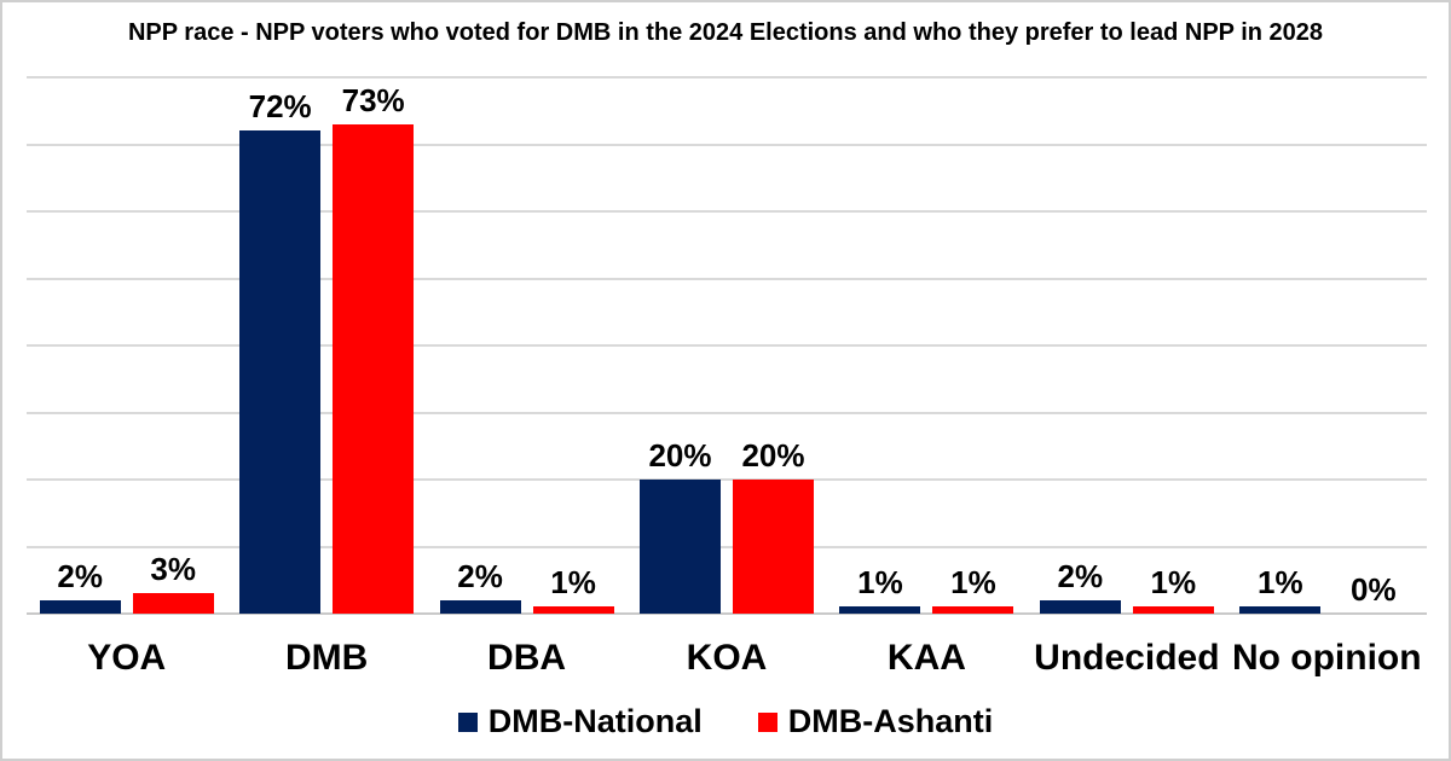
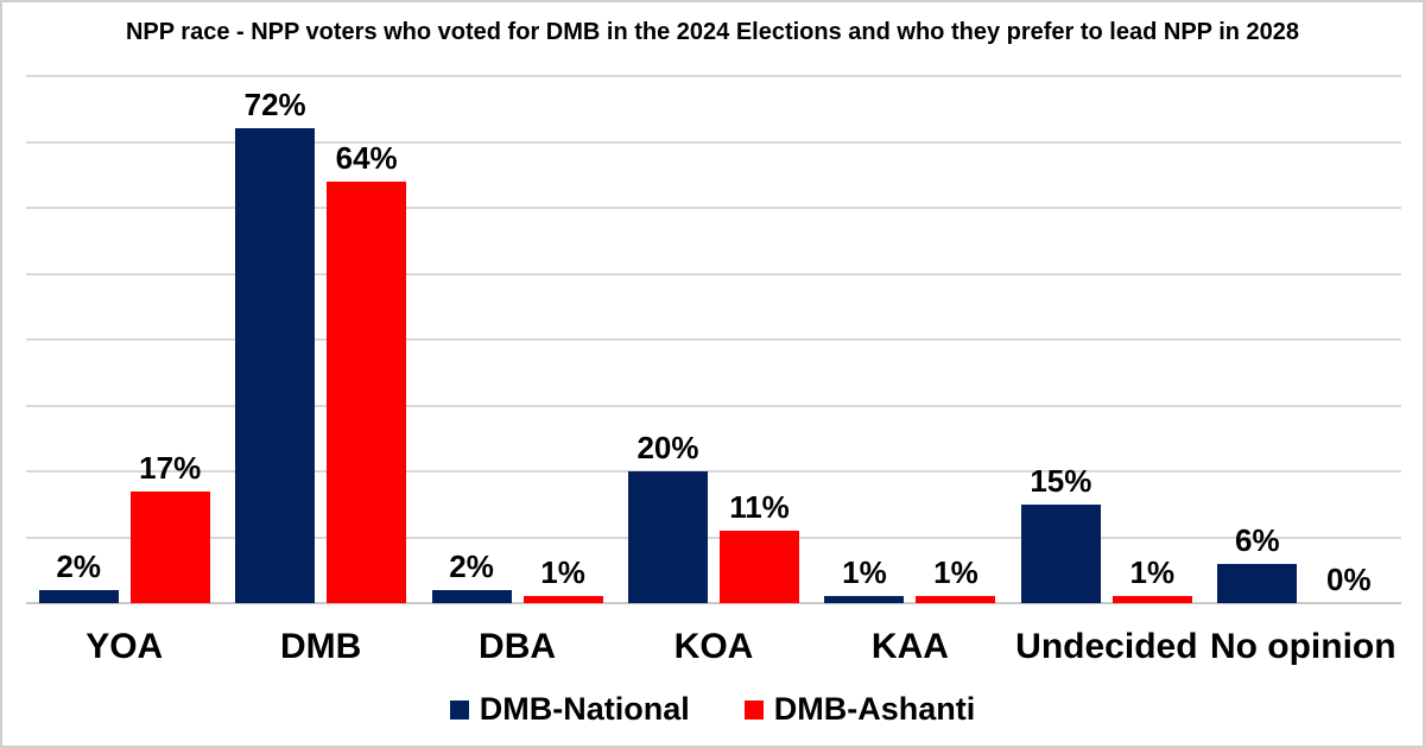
DMB-Ashanti/YOA: 3% -> 17%
DMB-Ashanti/DMB: 73% -> 64%
DMB-Ashanti/KOA: 20% -> 11%
DMB-National/Undecided: 2% -> 15%
DMB-National/No opinion: 1% -> 6%
